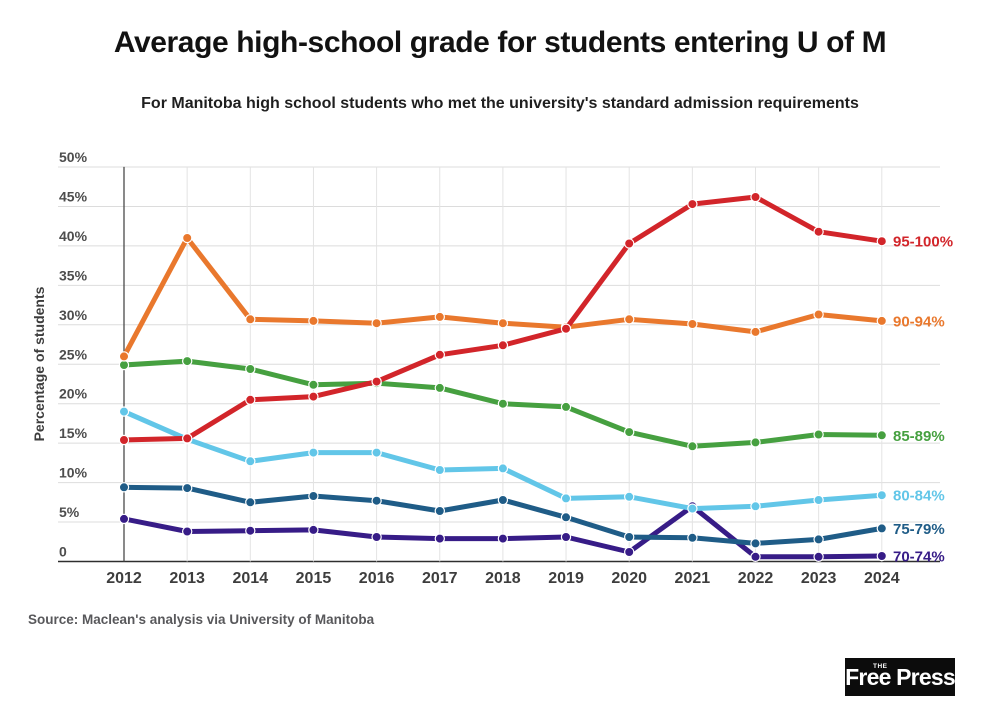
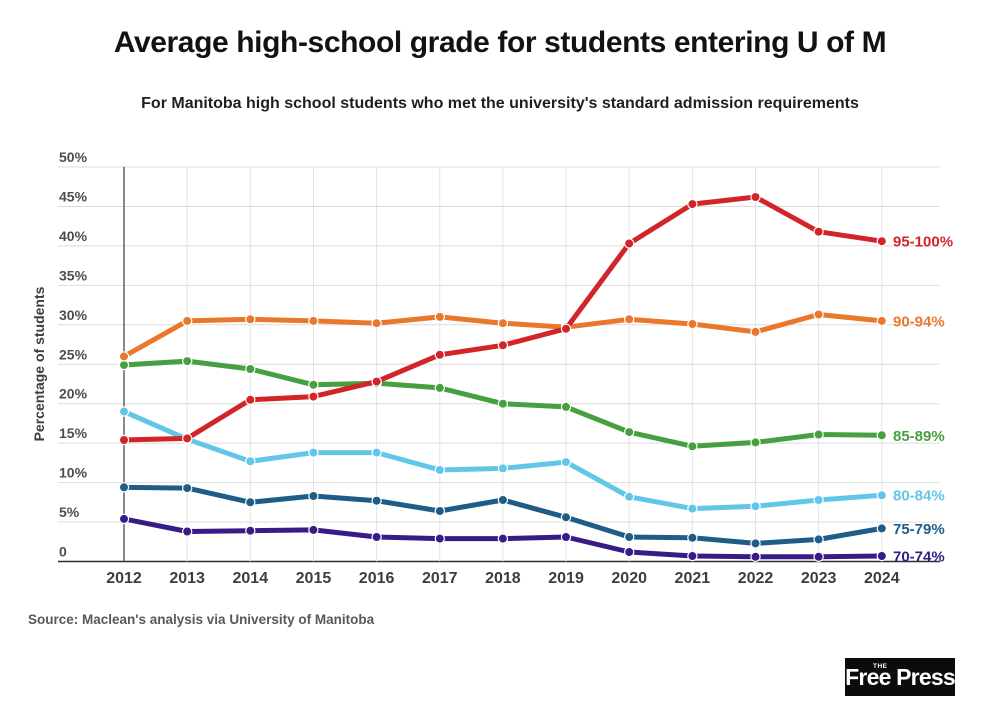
90-94%/2013: 41% -> 30%
80-84%/2019: 8% -> 13%
70-74%/2021: 7% -> 1%
